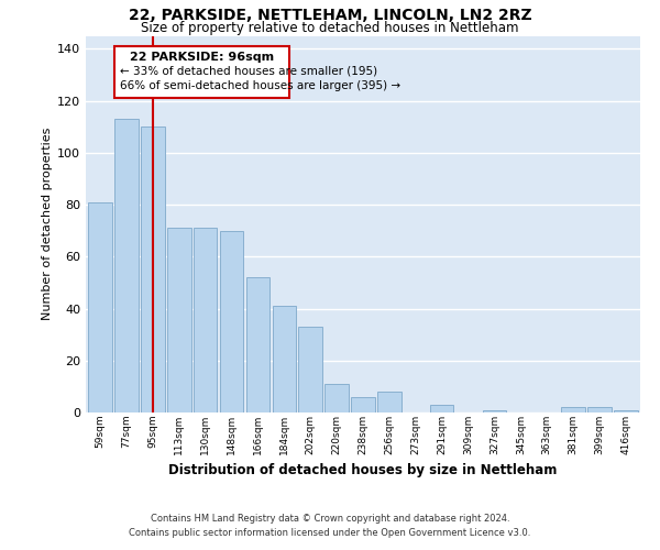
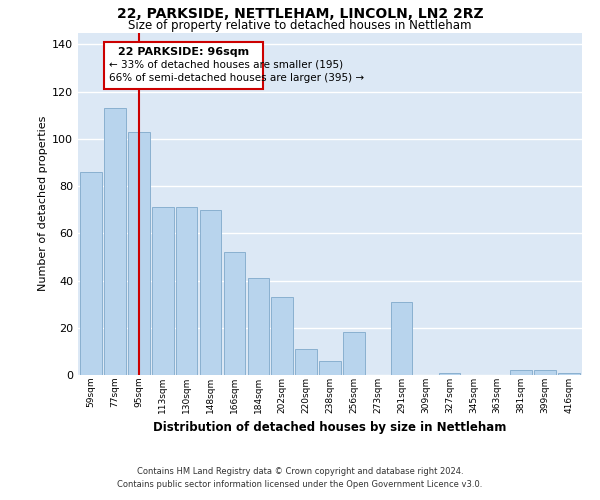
59sqm: 81 -> 86
95sqm: 110 -> 103
256sqm: 8 -> 18
291sqm: 3 -> 31
